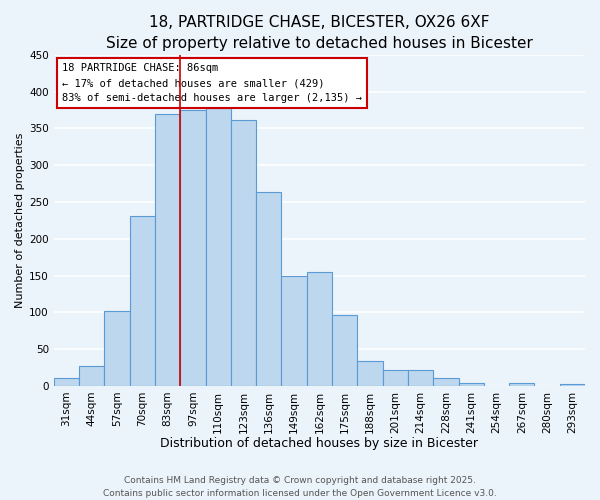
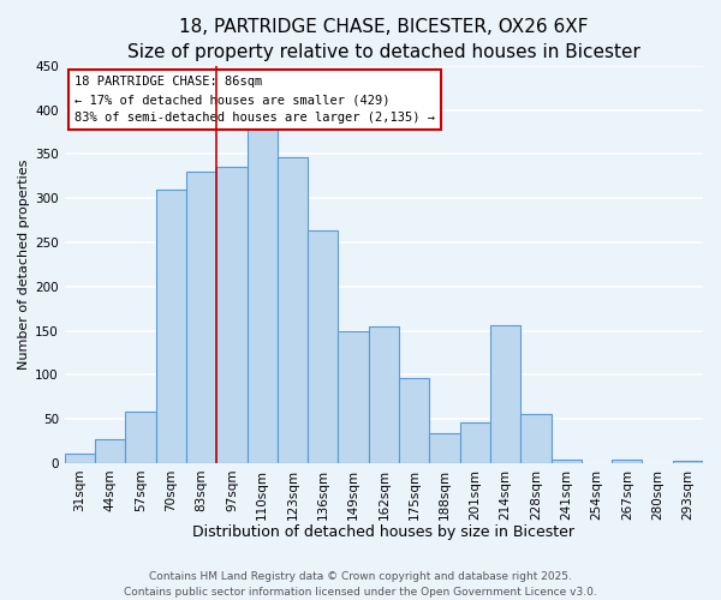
57sqm: 102 -> 58
70sqm: 231 -> 310
83sqm: 370 -> 330
97sqm: 375 -> 336
123sqm: 362 -> 346
201sqm: 21 -> 46
214sqm: 21 -> 156
228sqm: 11 -> 56
